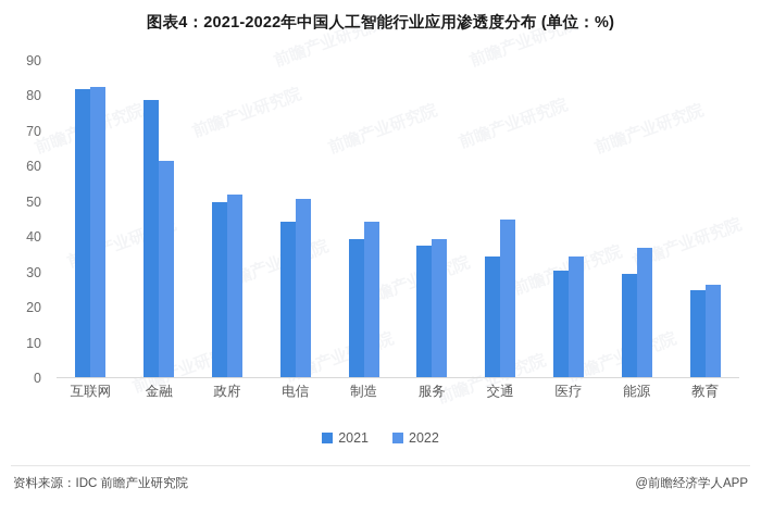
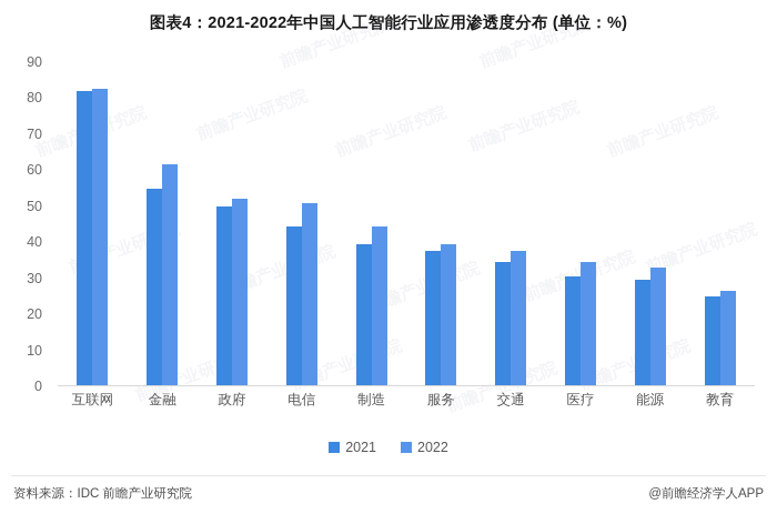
2021/金融: 79 -> 55
2022/交通: 45 -> 38
2022/能源: 37 -> 33
